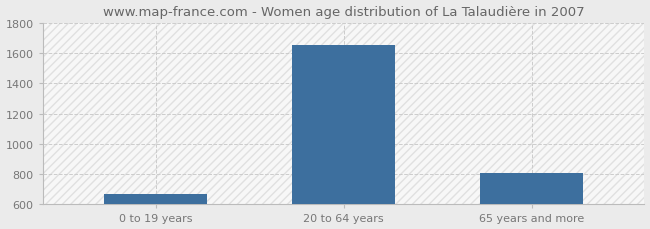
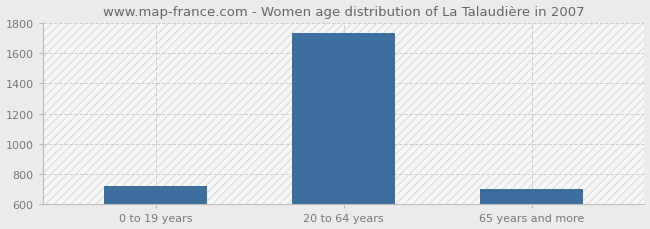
0 to 19 years: 670 -> 720
20 to 64 years: 1660 -> 1730
65 years and more: 800 -> 700
